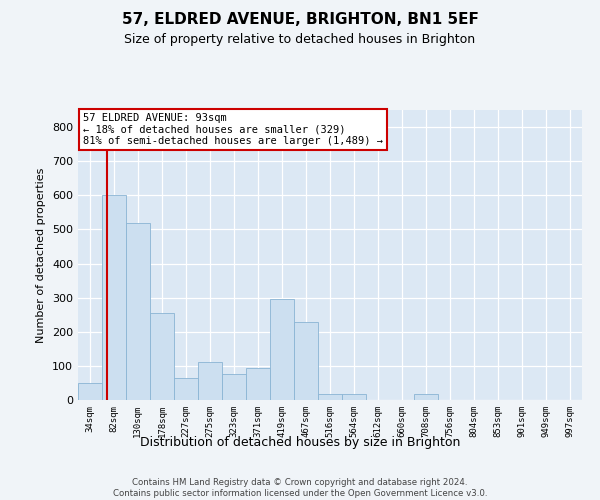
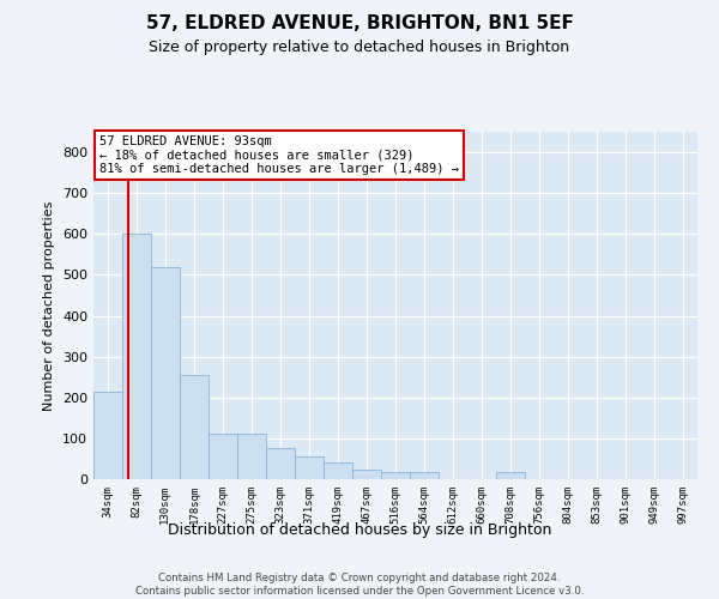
34sqm: 50 -> 215
227sqm: 65 -> 110
371sqm: 95 -> 55
419sqm: 295 -> 40
467sqm: 230 -> 22
